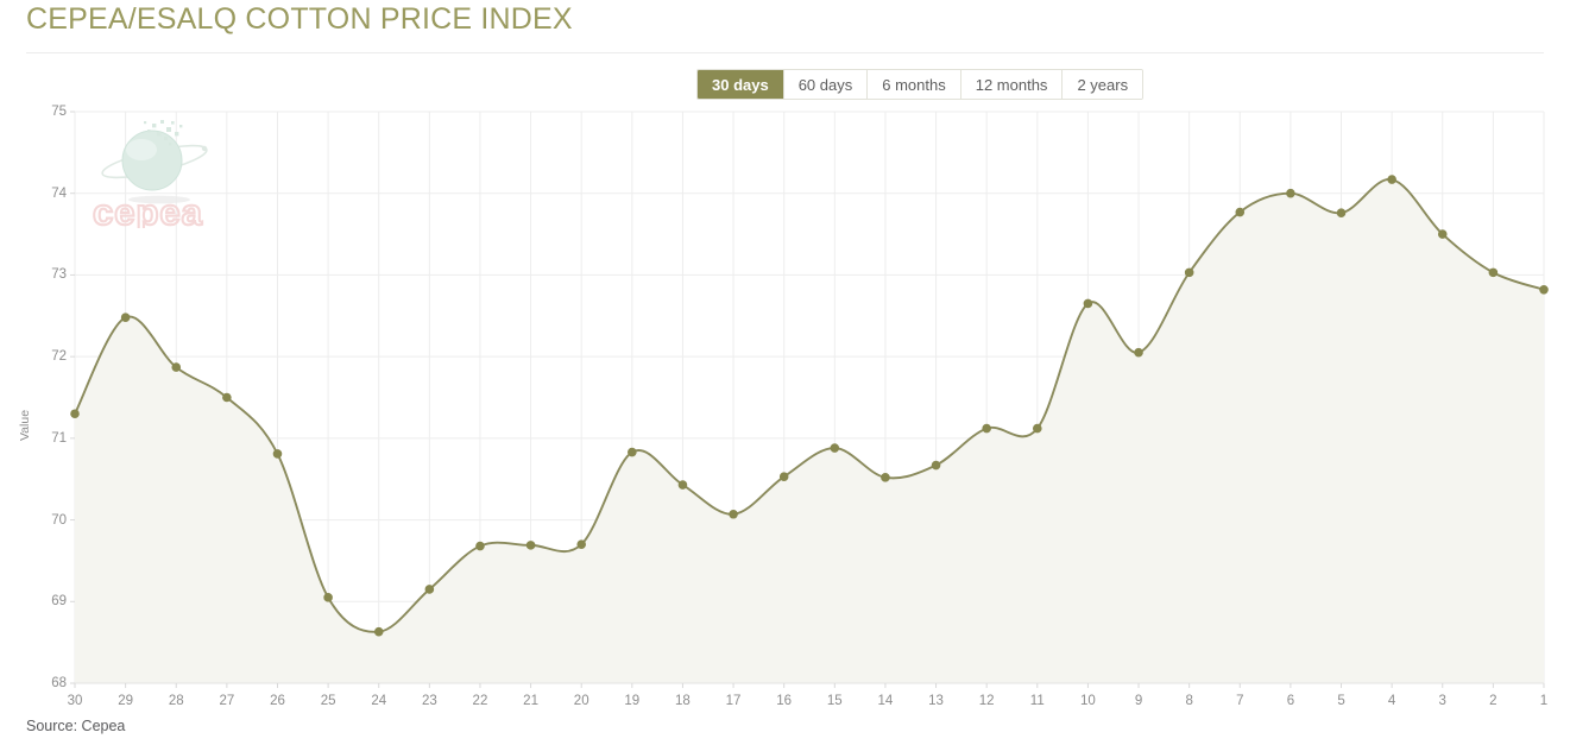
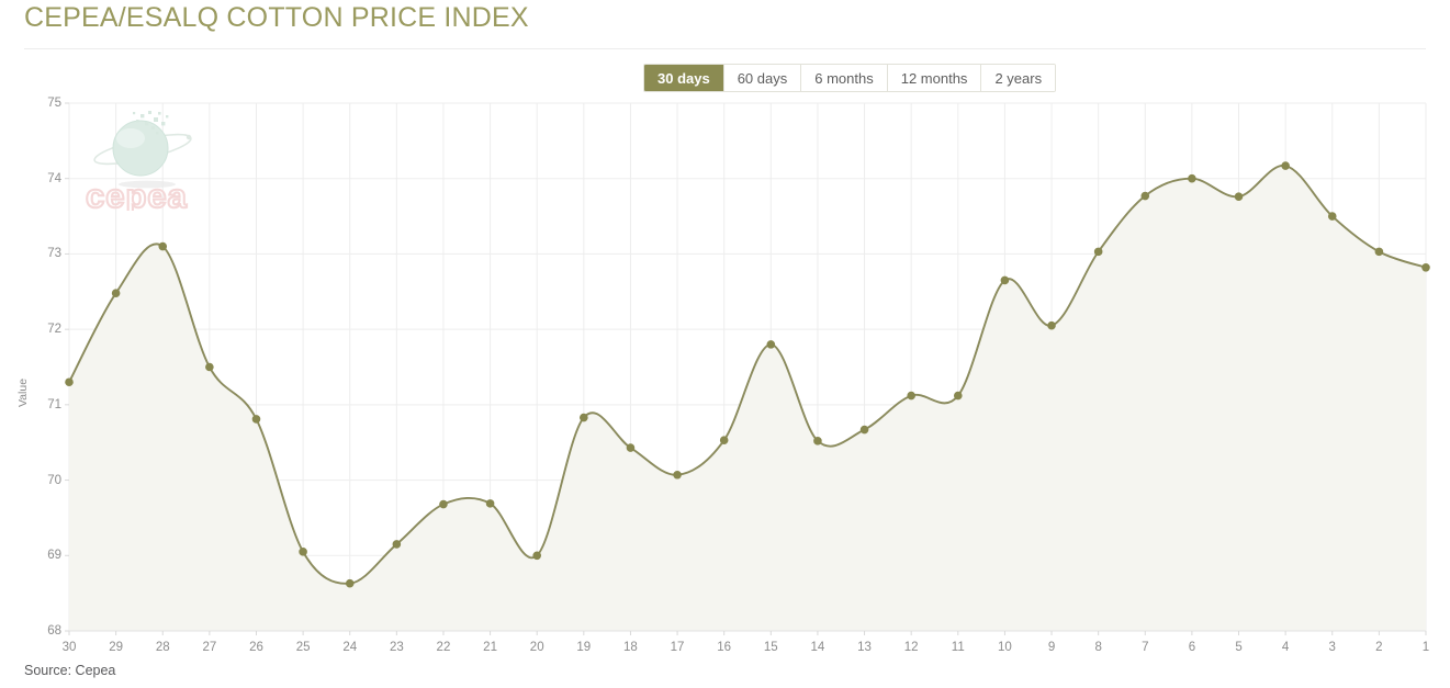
28: 71.9 -> 73.1
20: 69.7 -> 69.0
15: 70.9 -> 71.8
